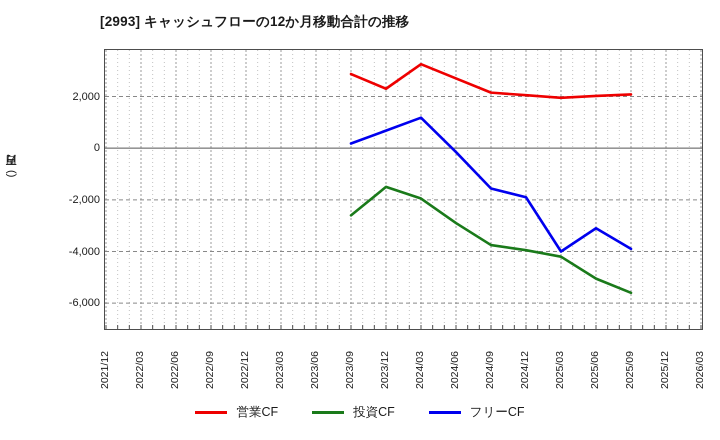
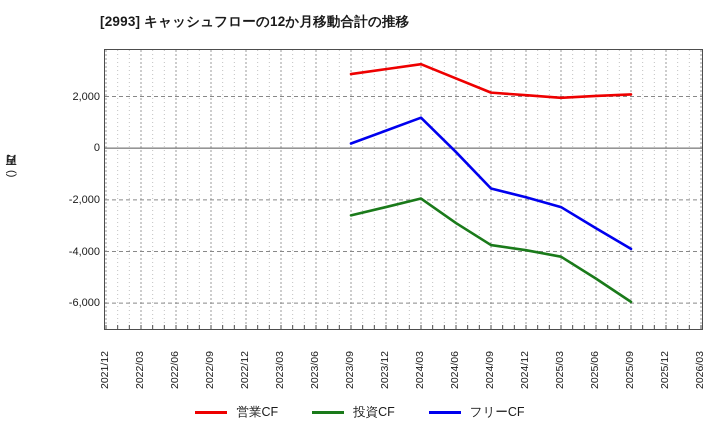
営業CF/2023/12: 2300 -> 3100
投資CF/2023/12: -1500 -> -2300
フリーCF/2025/03: -4000 -> -2300
投資CF/2025/09: -5600 -> -6000
